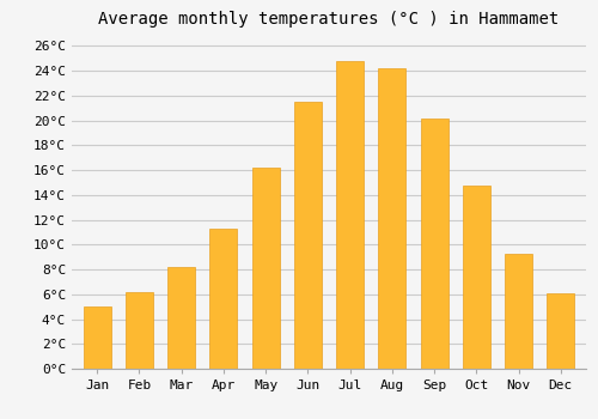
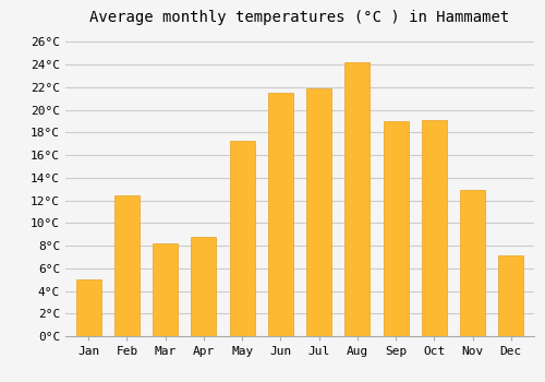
Feb: 6.2°C -> 12.4°C
Apr: 11.3°C -> 8.8°C
May: 16.2°C -> 17.3°C
Jul: 24.8°C -> 21.9°C
Sep: 20.2°C -> 19.0°C
Oct: 14.8°C -> 19.1°C
Nov: 9.3°C -> 12.9°C
Dec: 6.1°C -> 7.1°C
